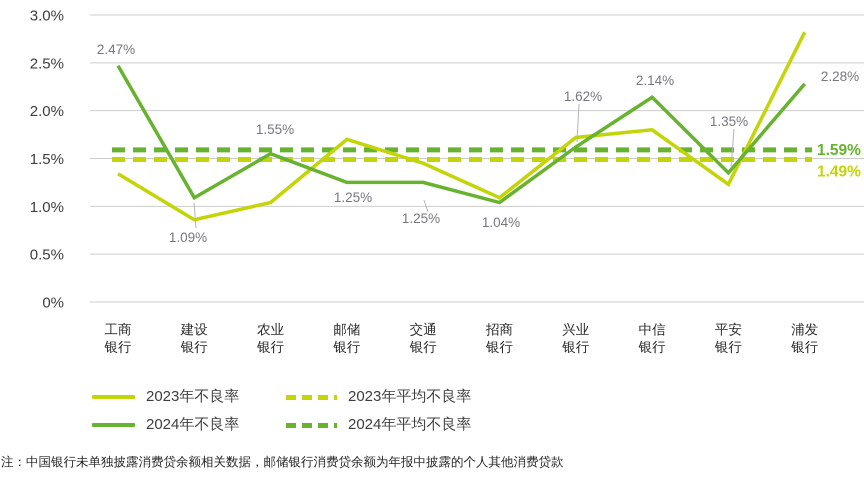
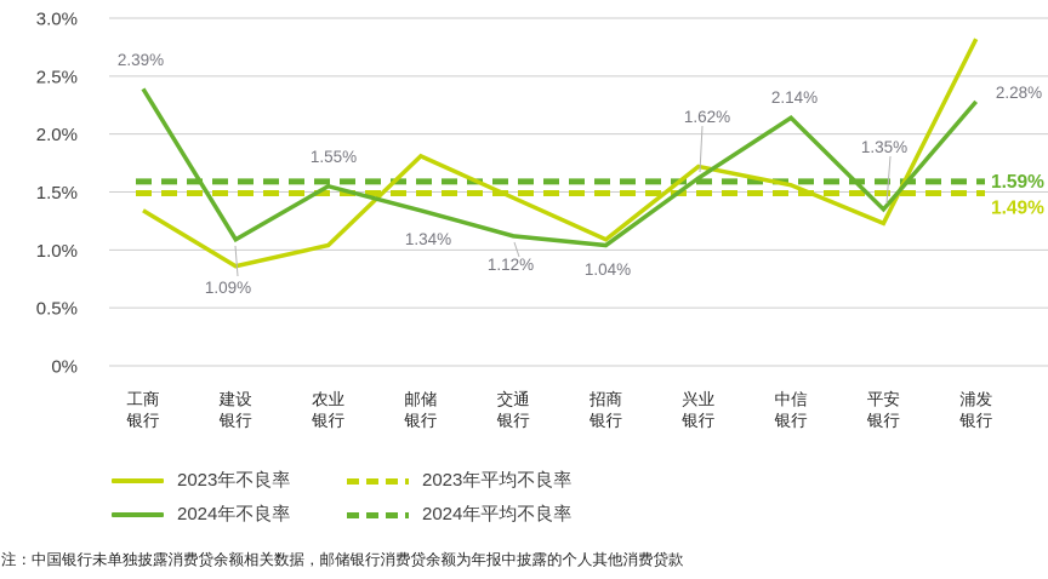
2024年不良率/工商银行: 2.47% -> 2.39%
2023年不良率/邮储银行: 1.7% -> 1.8%
2024年不良率/邮储银行: 1.25% -> 1.34%
2024年不良率/交通银行: 1.25% -> 1.12%
2023年不良率/中信银行: 1.8% -> 1.6%
